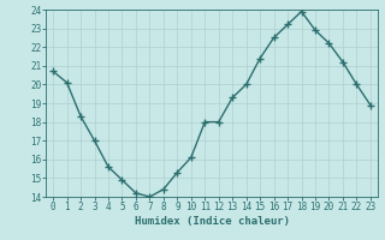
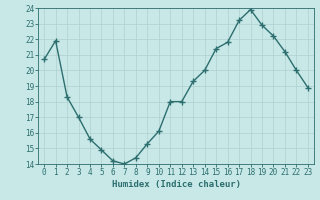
1: 20.1 -> 21.9
16: 22.5 -> 21.8
